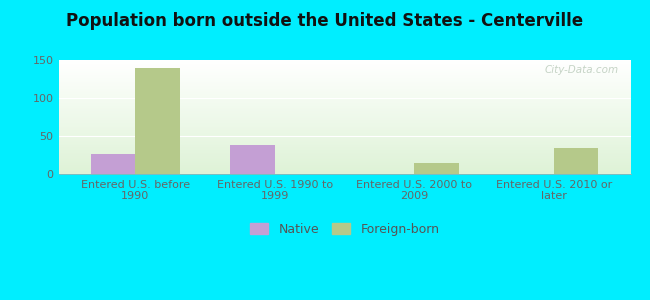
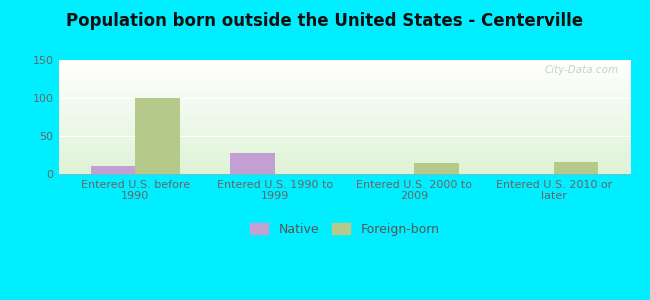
Native/Entered U.S. before 1990: 26 -> 10
Foreign-born/Entered U.S. before 1990: 140 -> 100
Native/Entered U.S. 1990 to 1999: 38 -> 28
Foreign-born/Entered U.S. 2010 or later: 34 -> 16
